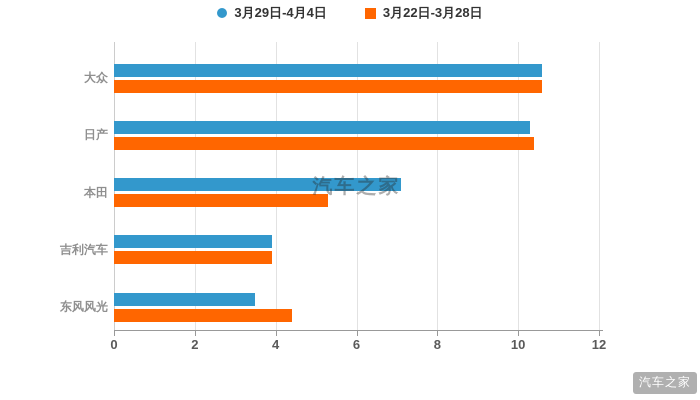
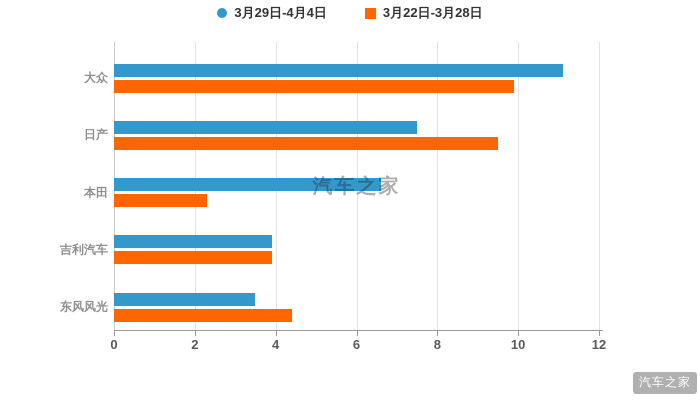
3月29日-4月4日/大众: 10.6 -> 11.1
3月22日-3月28日/大众: 10.6 -> 9.9
3月29日-4月4日/日产: 10.3 -> 7.5
3月22日-3月28日/日产: 10.4 -> 9.5
3月29日-4月4日/本田: 7.1 -> 6.6
3月22日-3月28日/本田: 5.3 -> 2.3
